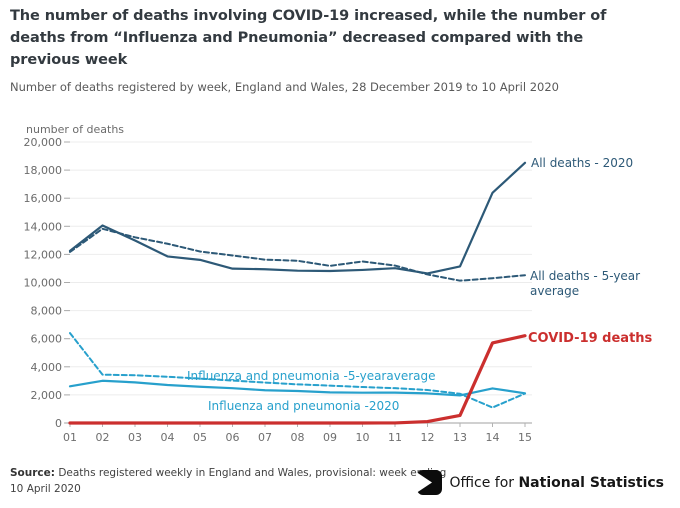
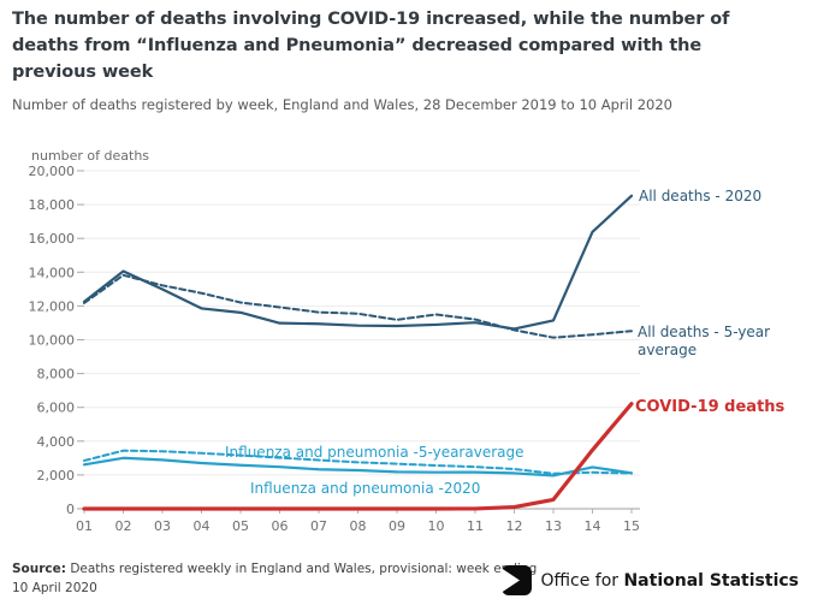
Influenza and pneumonia -5-yearaverage/01: 6400 -> 2800
Influenza and pneumonia -5-yearaverage/14: 1100 -> 2200
COVID-19 deaths/14: 5700 -> 3500
